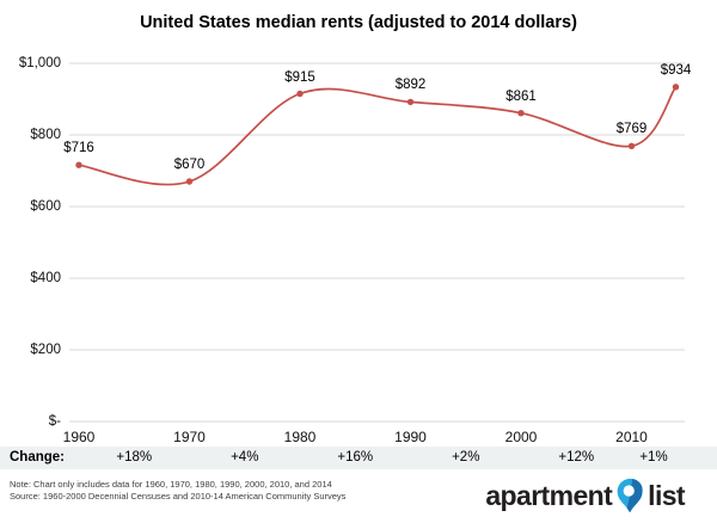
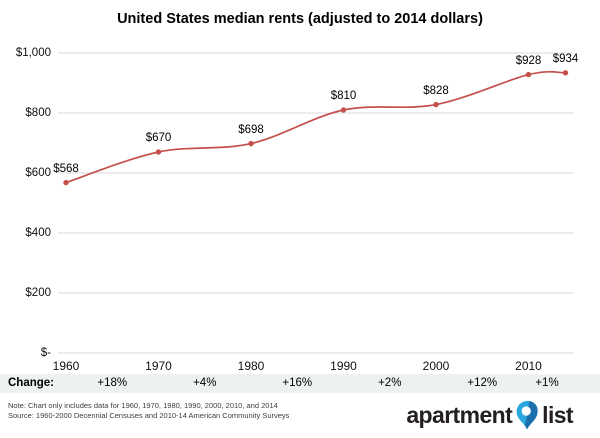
1960: $716 -> $568
1980: $915 -> $698
1990: $892 -> $810
2000: $861 -> $828
2010: $769 -> $928
